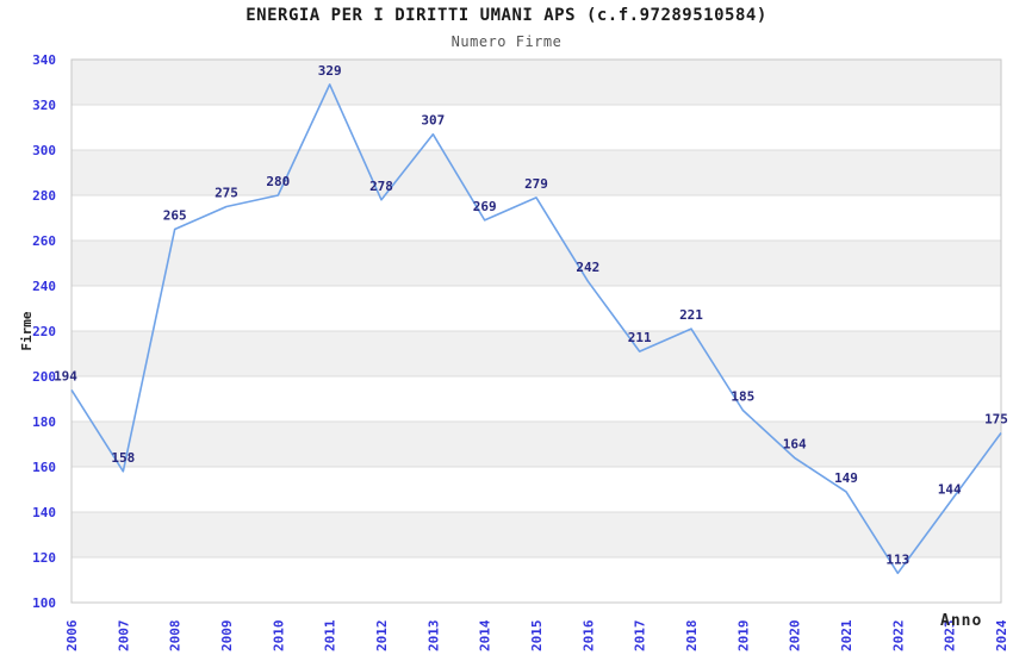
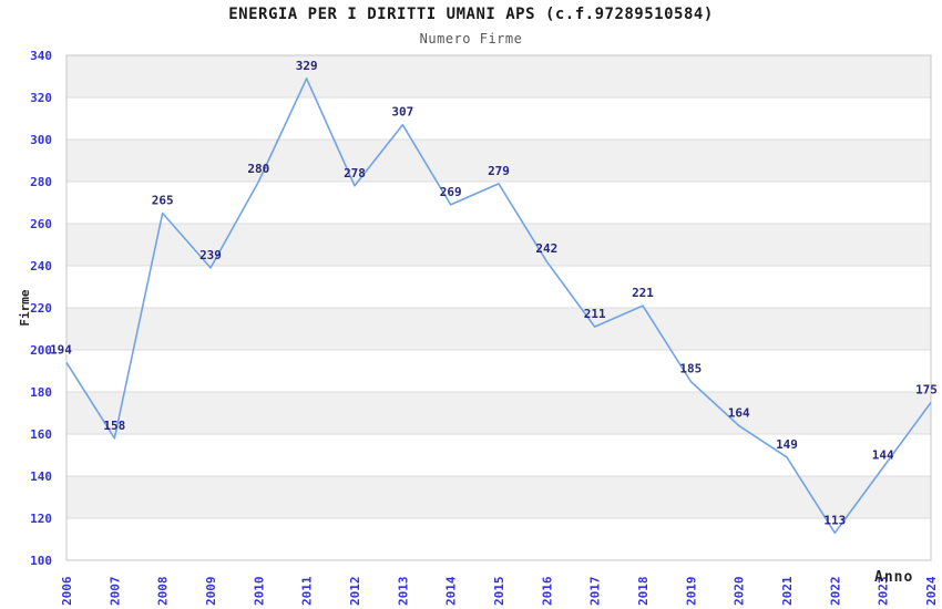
2009: 275 -> 239
